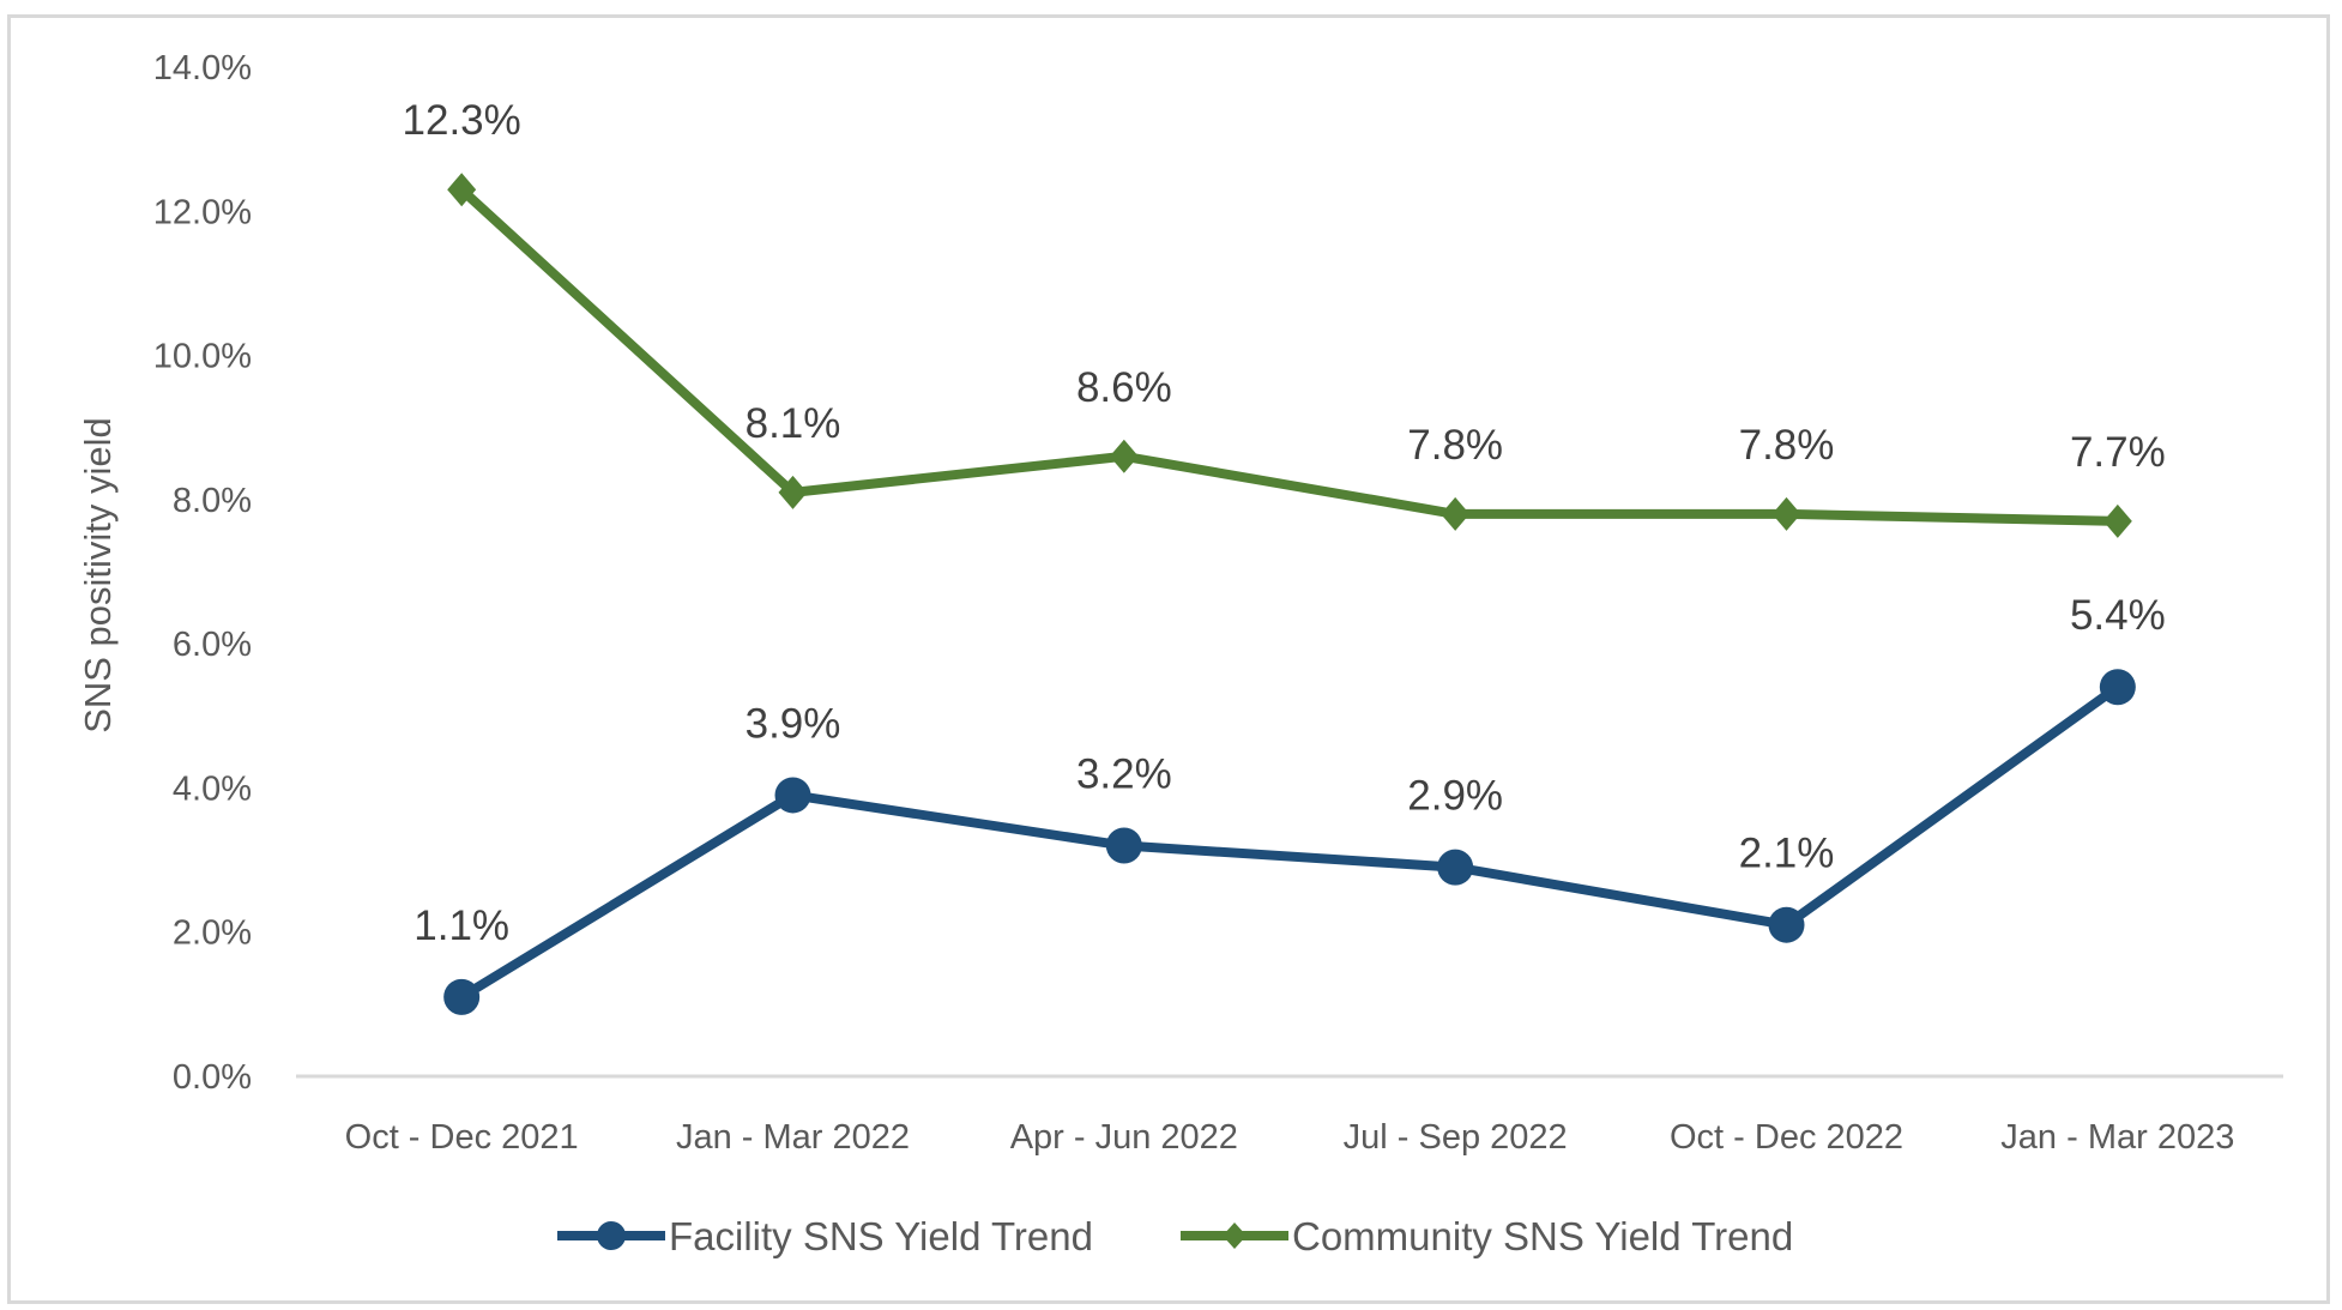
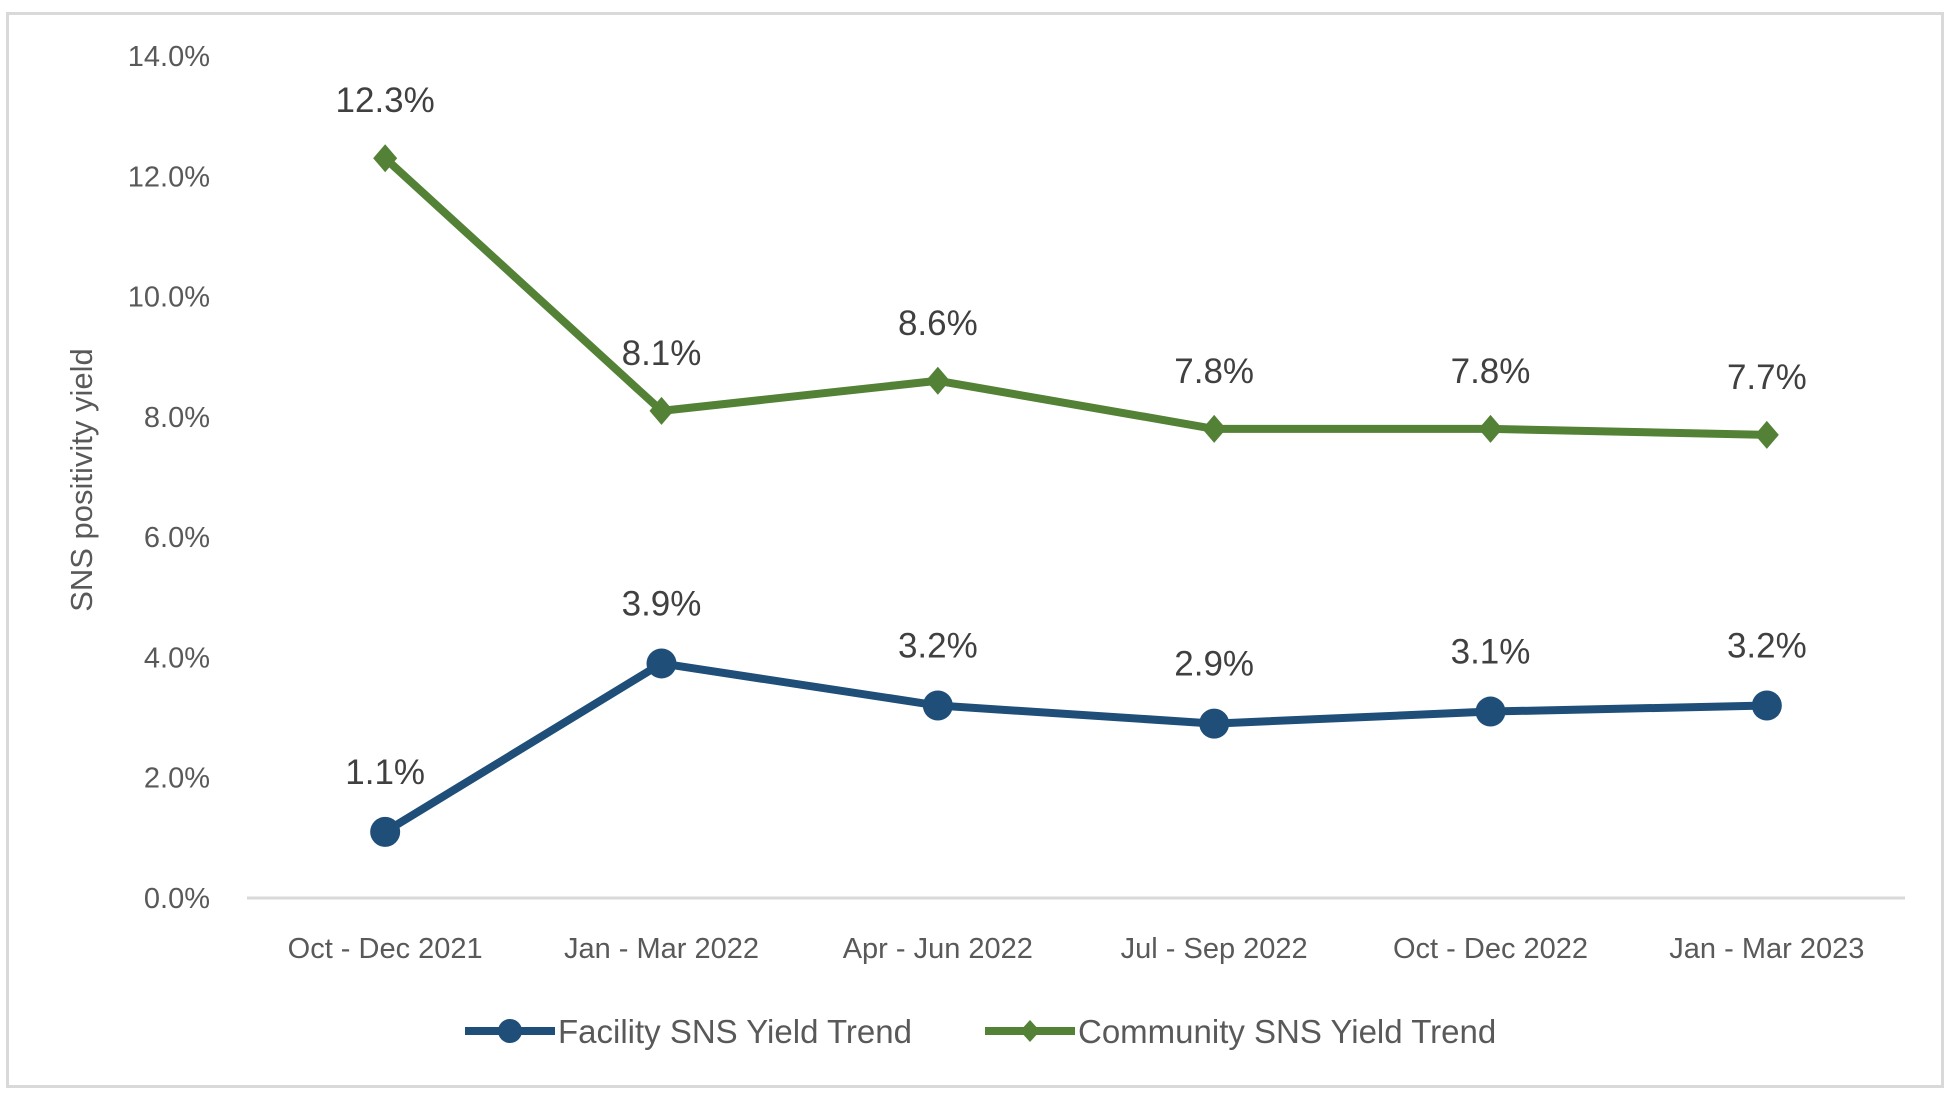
Facility SNS Yield Trend/Oct - Dec 2022: 2.1% -> 3.1%
Facility SNS Yield Trend/Jan - Mar 2023: 5.4% -> 3.2%
